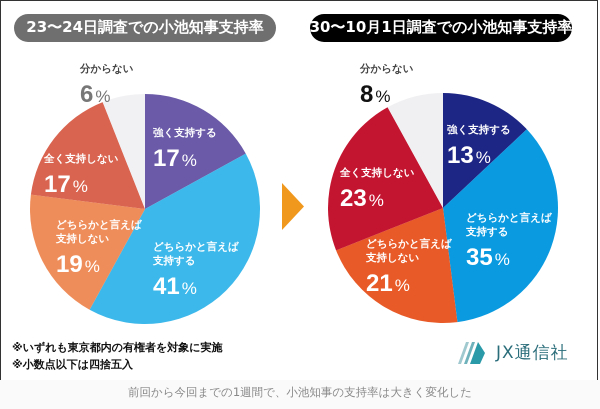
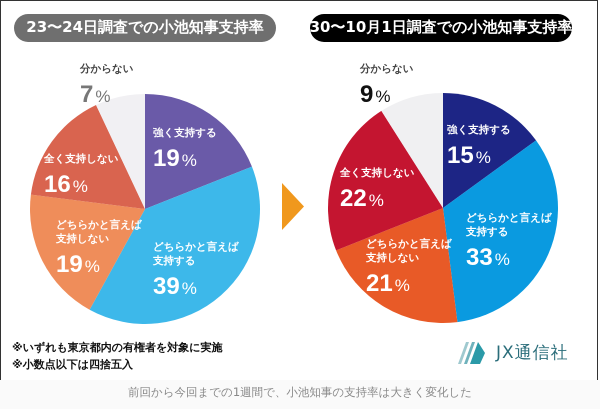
23〜24日調査での小池知事支持率/強く支持する: 17 -> 19
23〜24日調査での小池知事支持率/どちらかと言えば 支持する: 41 -> 39
23〜24日調査での小池知事支持率/全く支持しない: 17 -> 16
23〜24日調査での小池知事支持率/分からない: 6 -> 7
30〜10月1日調査での小池知事支持率/強く支持する: 13 -> 15
30〜10月1日調査での小池知事支持率/どちらかと言えば 支持する: 35 -> 33
30〜10月1日調査での小池知事支持率/全く支持しない: 23 -> 22
30〜10月1日調査での小池知事支持率/分からない: 8 -> 9
